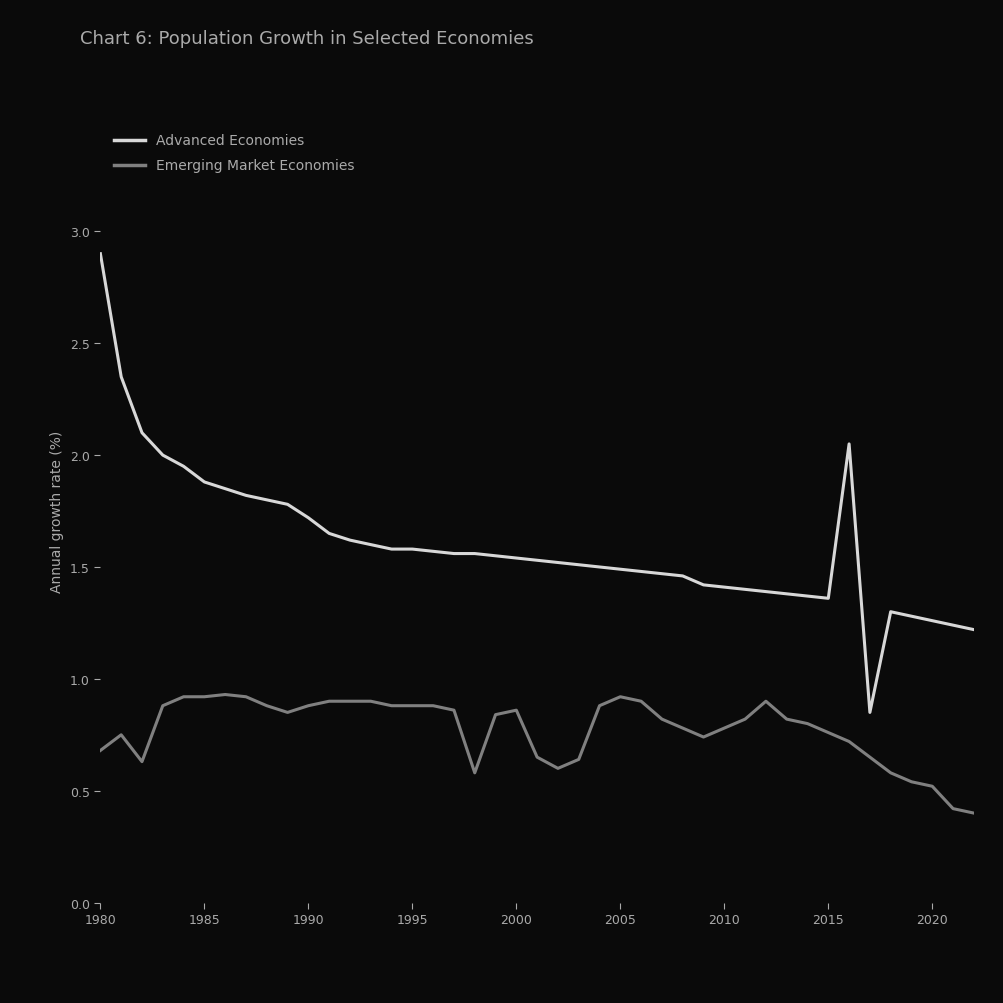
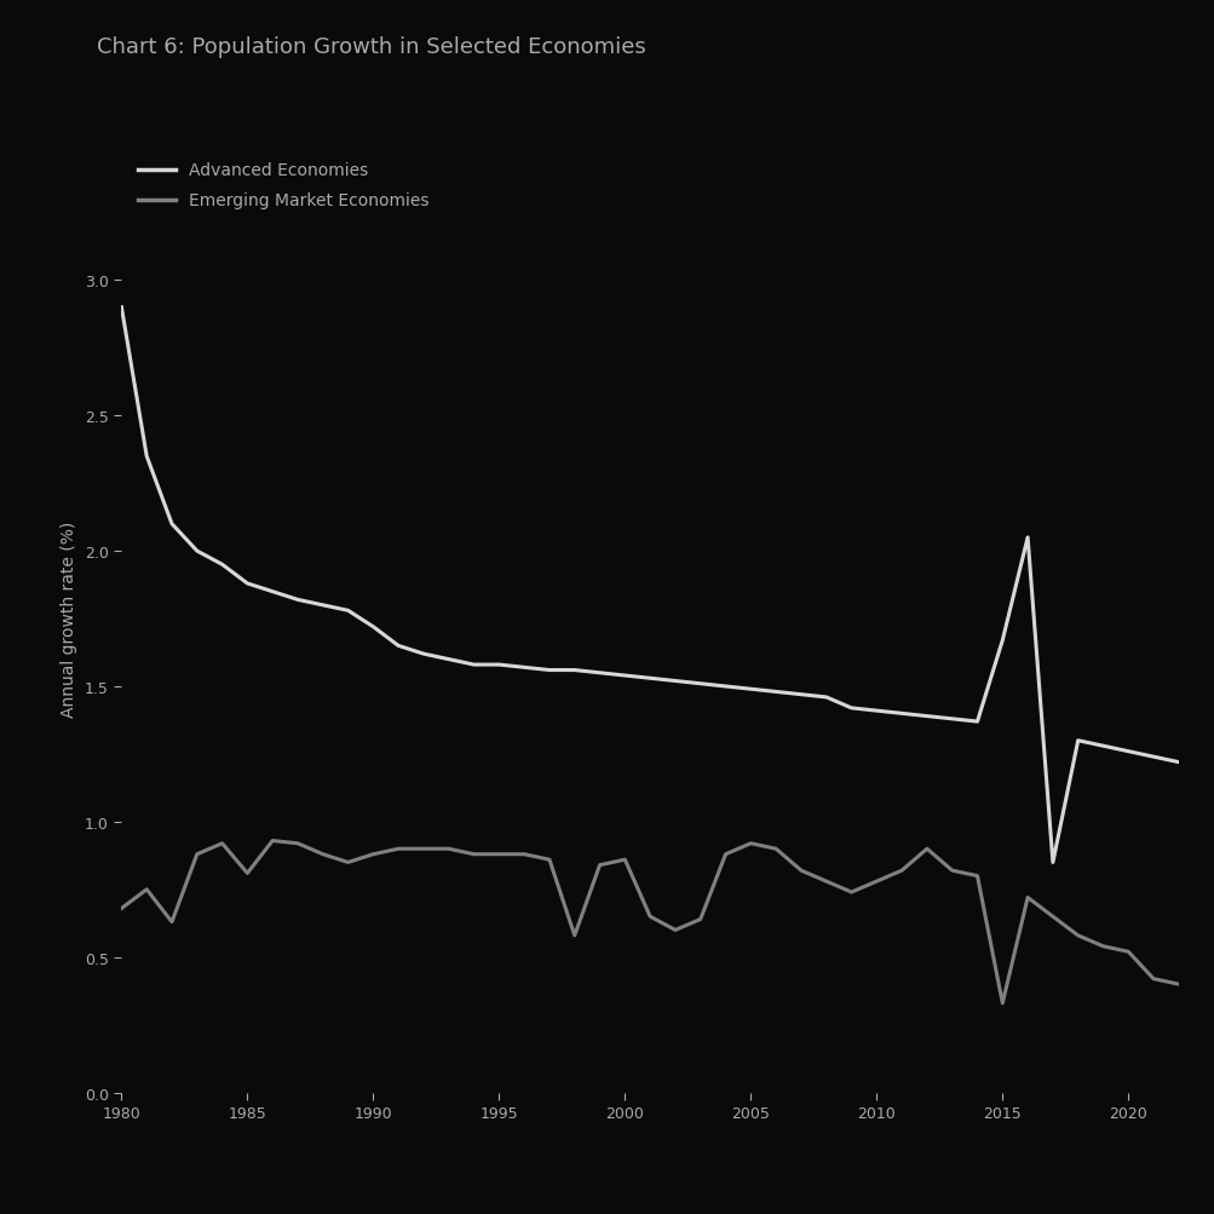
Emerging Market Economies/1985: 0.92 -> 0.81
Advanced Economies/2015: 1.36 -> 1.67
Emerging Market Economies/2015: 0.76 -> 0.33
